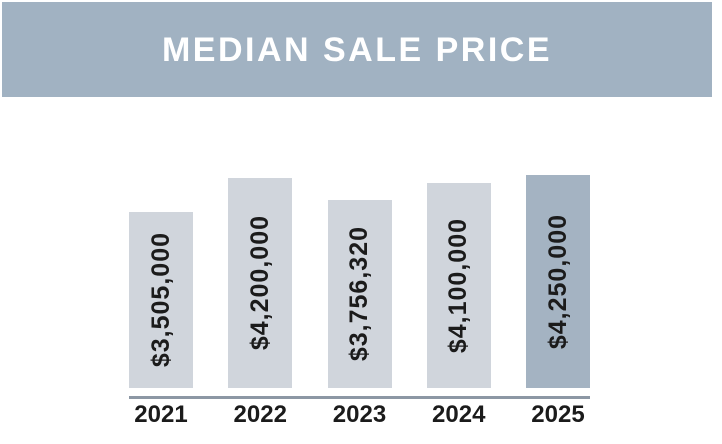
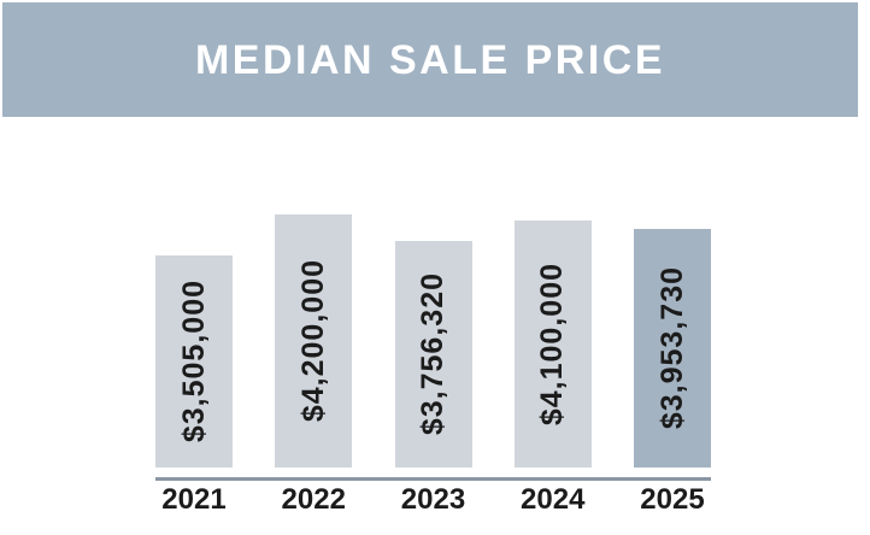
2025: $4,250,000 -> $3,953,730
